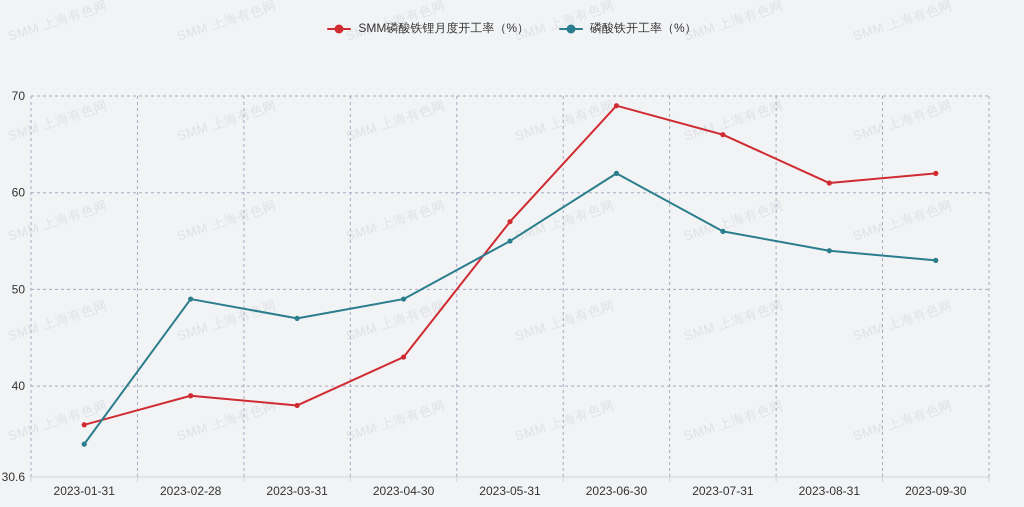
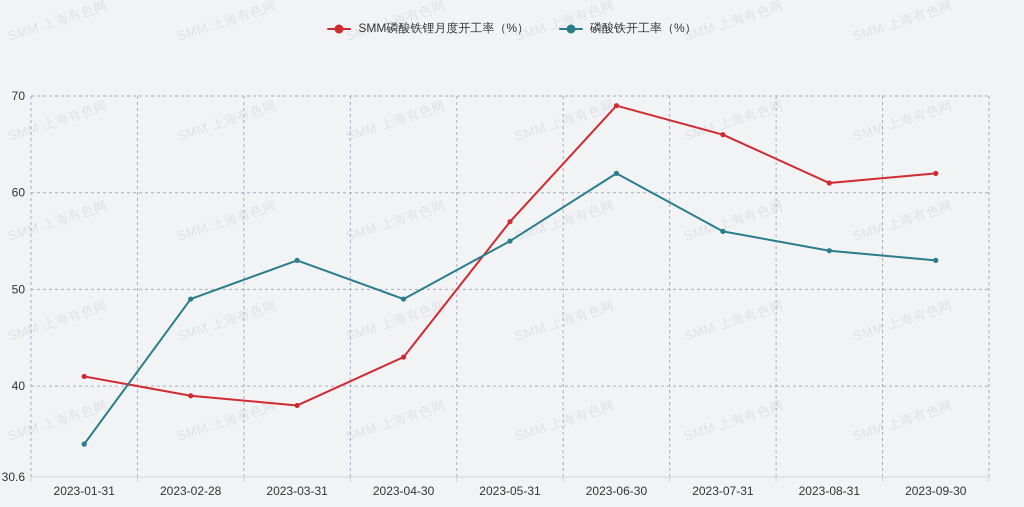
SMM磷酸铁锂月度开工率（%）/2023-01-31: 36 -> 41
磷酸铁开工率（%）/2023-03-31: 47 -> 53
